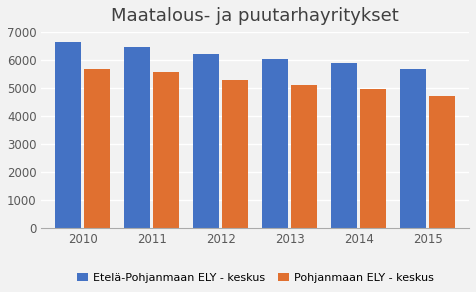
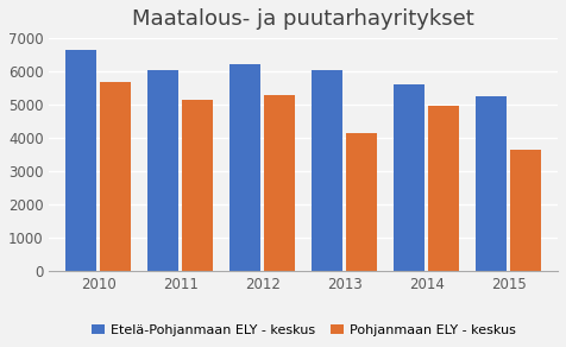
Etelä-Pohjanmaan ELY - keskus/2011: 6480 -> 6050
Pohjanmaan ELY - keskus/2011: 5560 -> 5150
Pohjanmaan ELY - keskus/2013: 5120 -> 4150
Etelä-Pohjanmaan ELY - keskus/2014: 5900 -> 5600
Etelä-Pohjanmaan ELY - keskus/2015: 5680 -> 5250
Pohjanmaan ELY - keskus/2015: 4730 -> 3650
